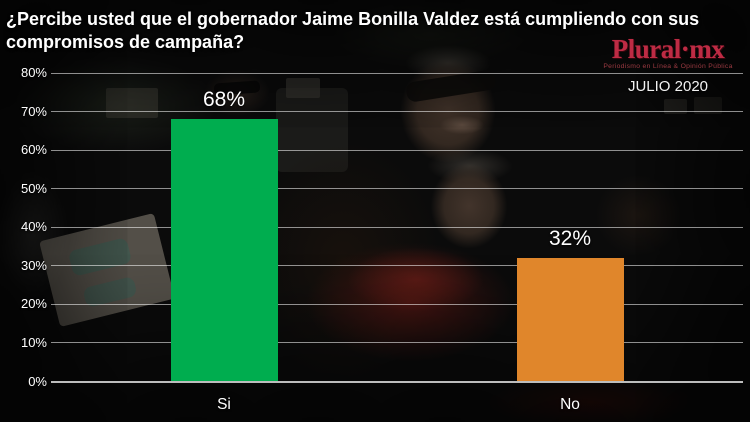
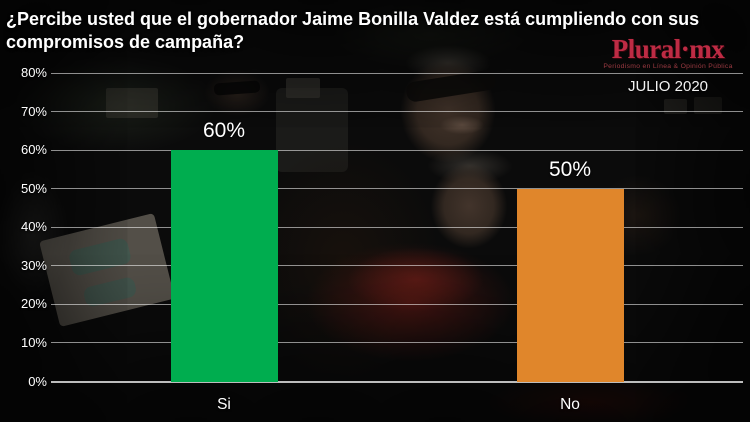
Si: 68% -> 60%
No: 32% -> 50%
